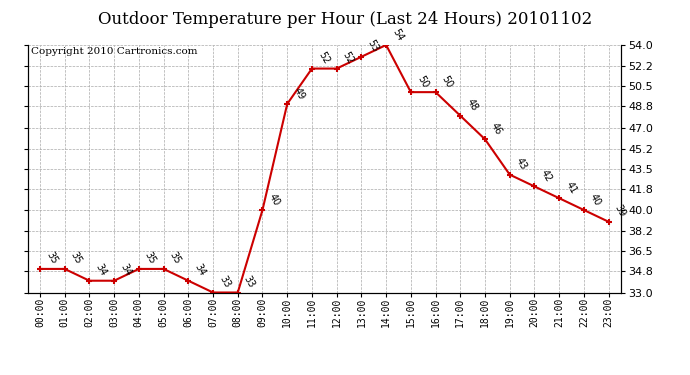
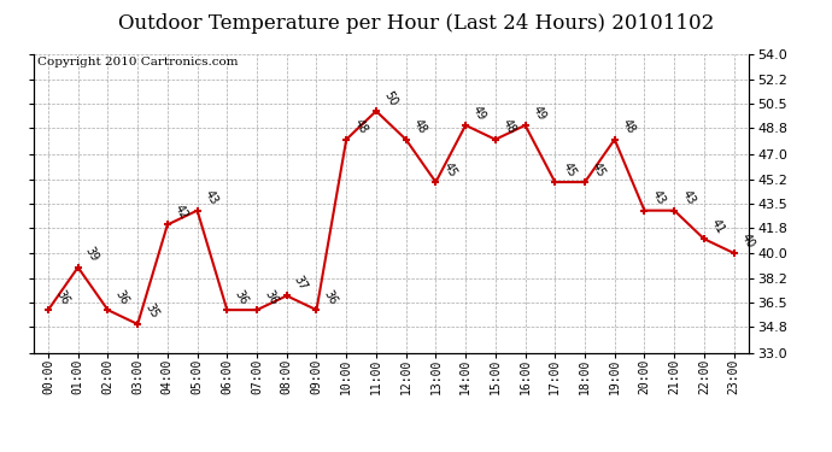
00:00: 35 -> 36
01:00: 35 -> 39
02:00: 34 -> 36
03:00: 34 -> 35
04:00: 35 -> 42
05:00: 35 -> 43
06:00: 34 -> 36
07:00: 33 -> 36
08:00: 33 -> 37
09:00: 40 -> 36
10:00: 49 -> 48
11:00: 52 -> 50
12:00: 52 -> 48
13:00: 53 -> 45
14:00: 54 -> 49
15:00: 50 -> 48
16:00: 50 -> 49
17:00: 48 -> 45
18:00: 46 -> 45
19:00: 43 -> 48
20:00: 42 -> 43
21:00: 41 -> 43
22:00: 40 -> 41
23:00: 39 -> 40
